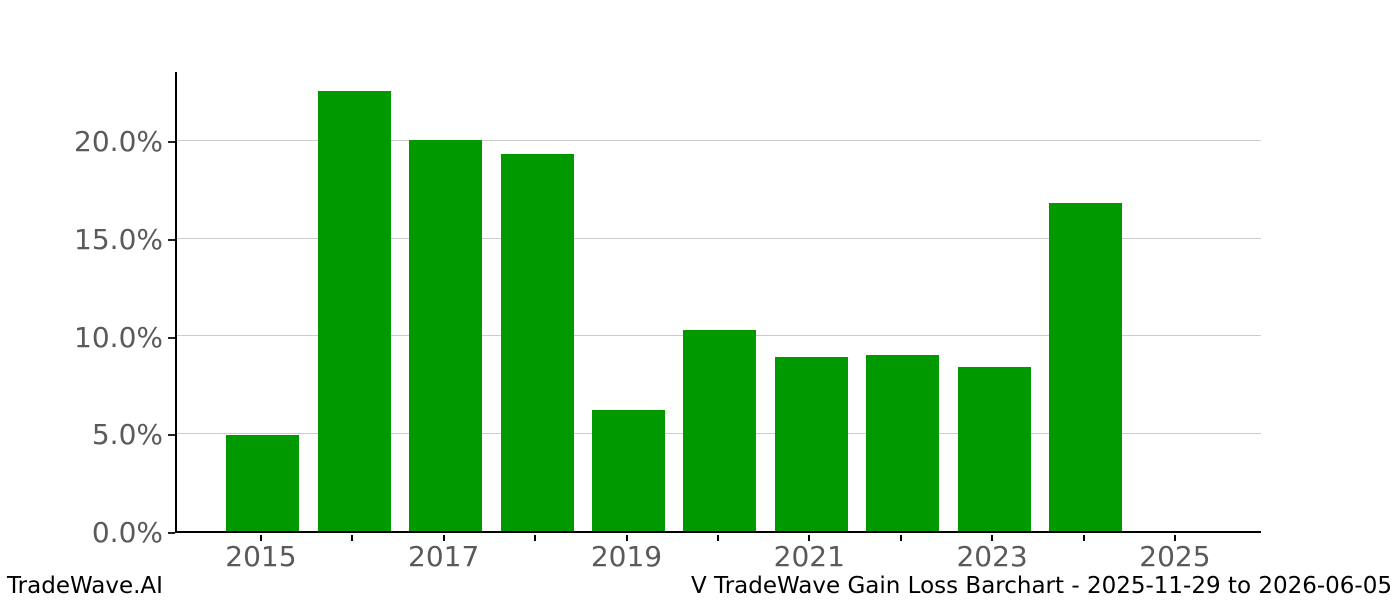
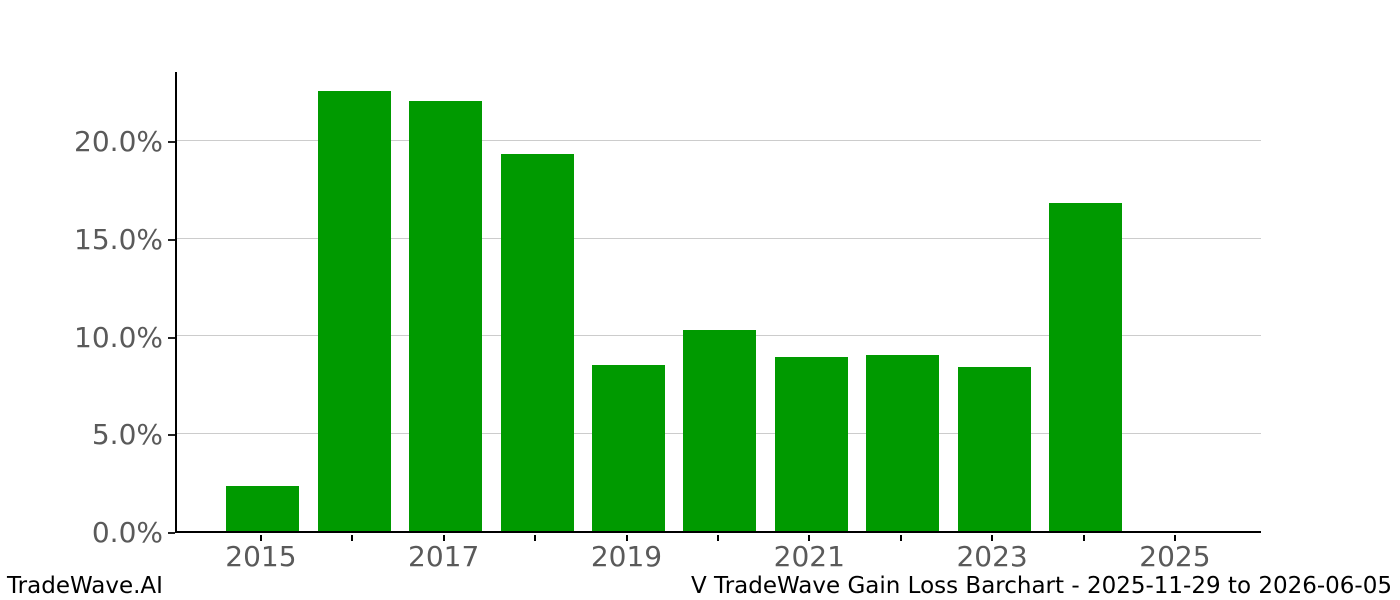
2015: 4.9% -> 2.3%
2017: 20.0% -> 22.0%
2019: 6.2% -> 8.5%
